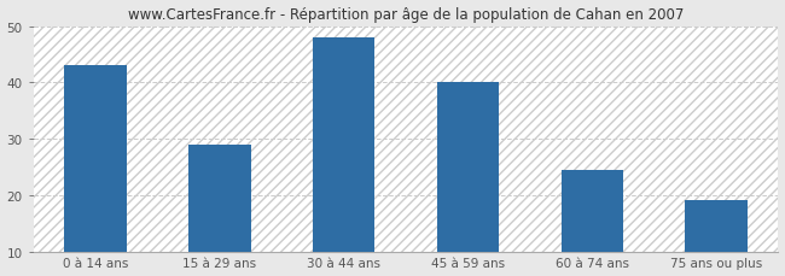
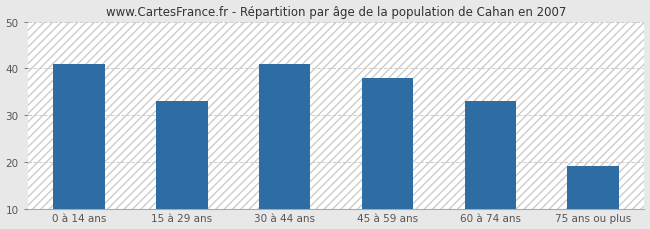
0 à 14 ans: 43.0 -> 41.0
15 à 29 ans: 29.0 -> 33.0
30 à 44 ans: 48.0 -> 41.0
45 à 59 ans: 40.0 -> 38.0
60 à 74 ans: 24.5 -> 33.0
